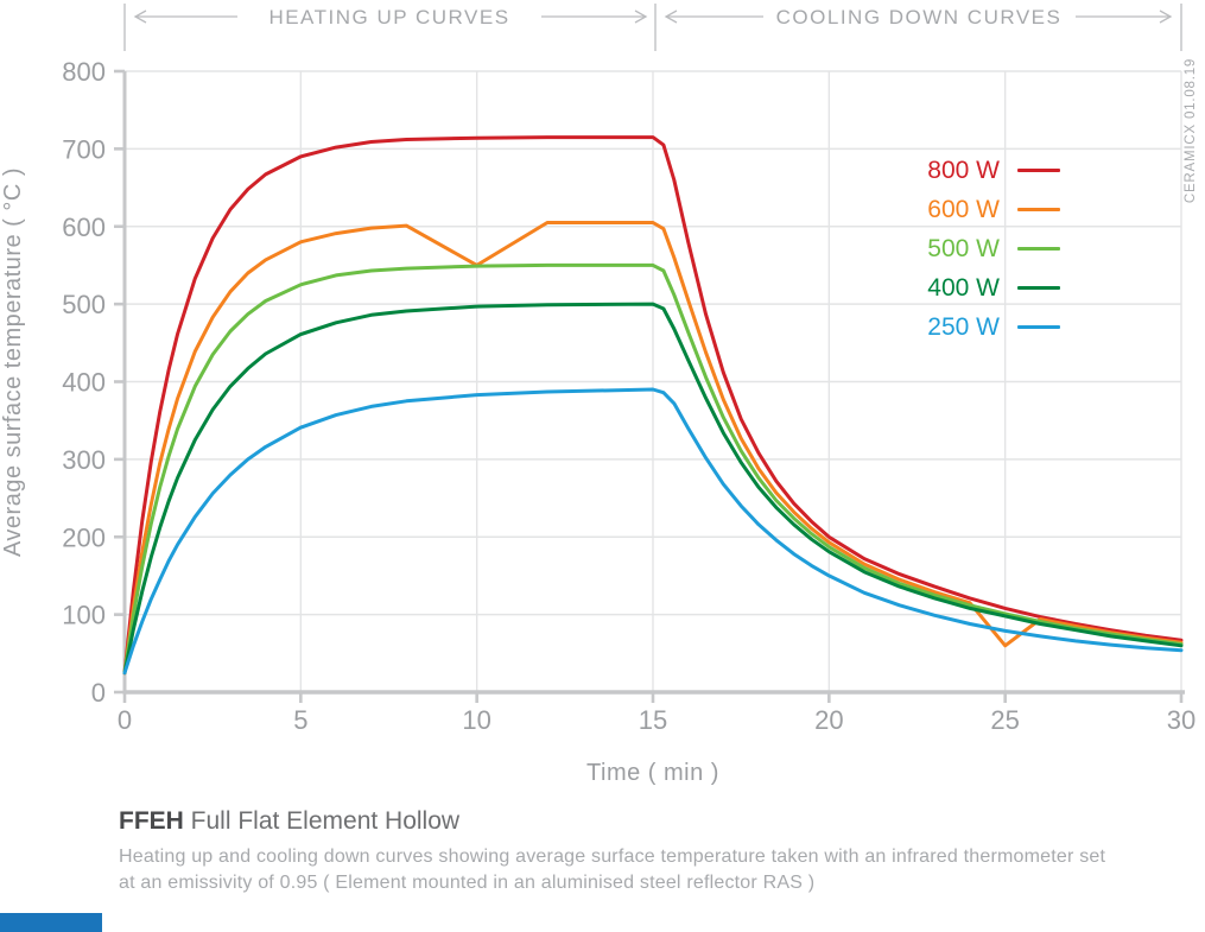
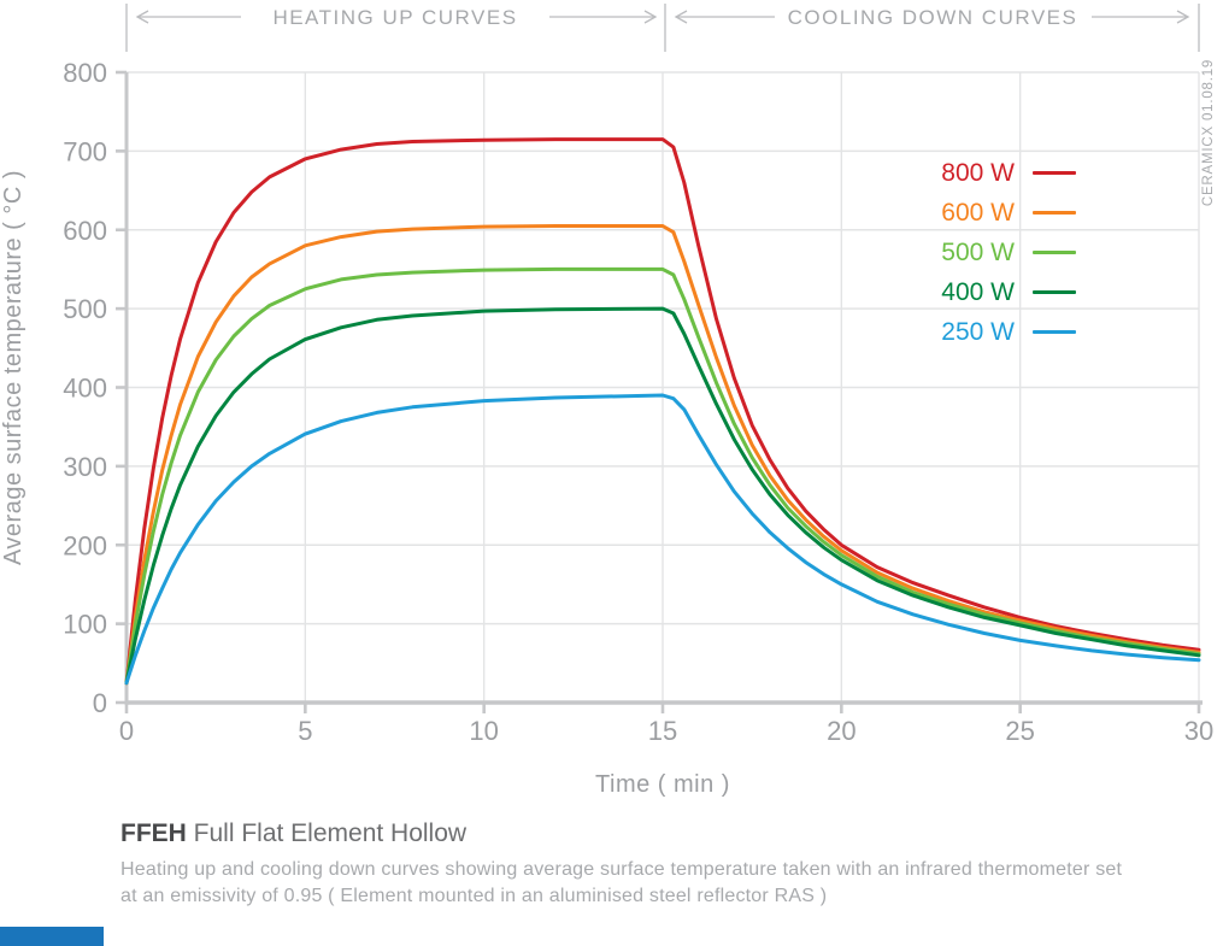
600 W/10: 550 -> 600
600 W/25: 60 -> 100
